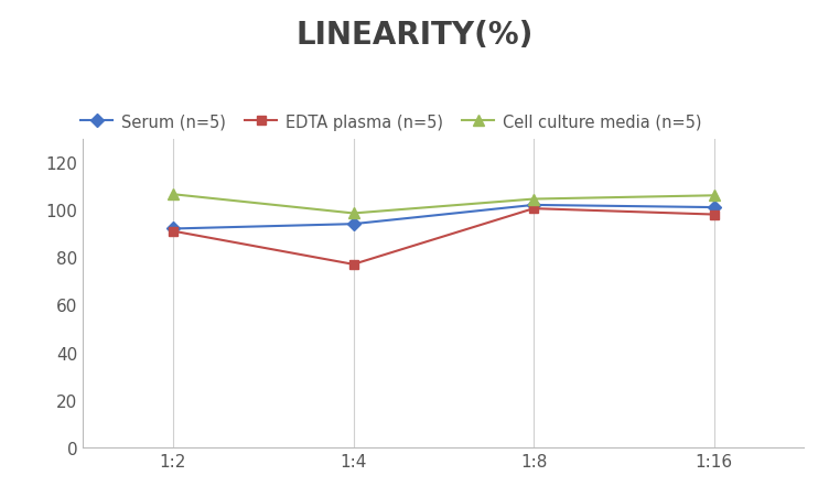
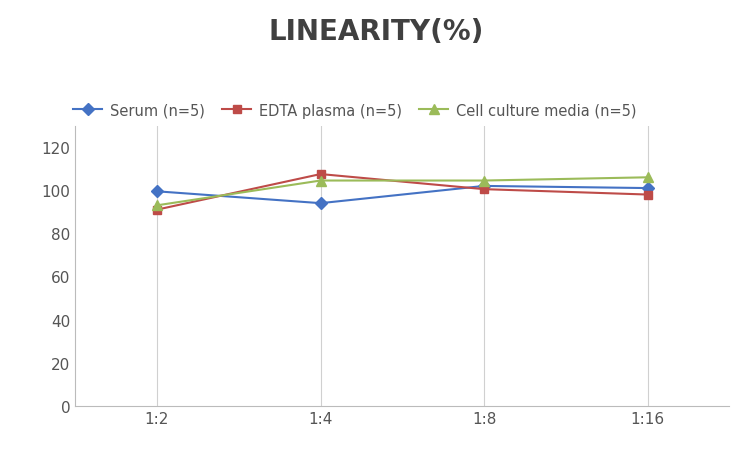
Serum (n=5)/1:2: 92.0 -> 99.5
Cell culture media (n=5)/1:2: 106.5 -> 93.0
EDTA plasma (n=5)/1:4: 77.0 -> 107.5
Cell culture media (n=5)/1:4: 98.5 -> 104.5
